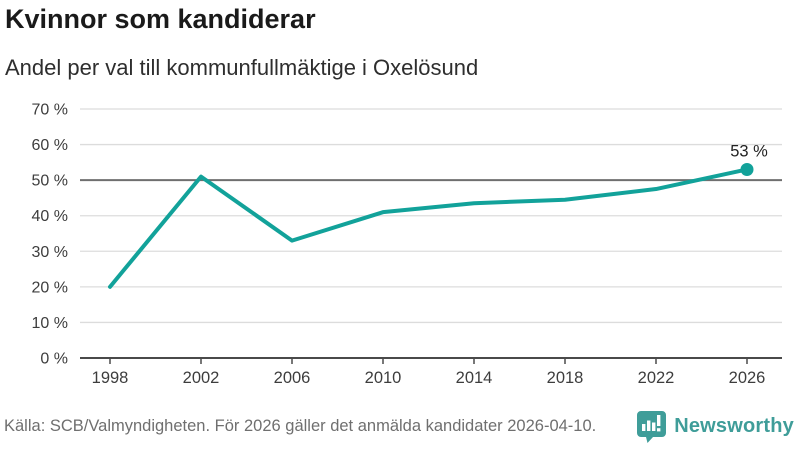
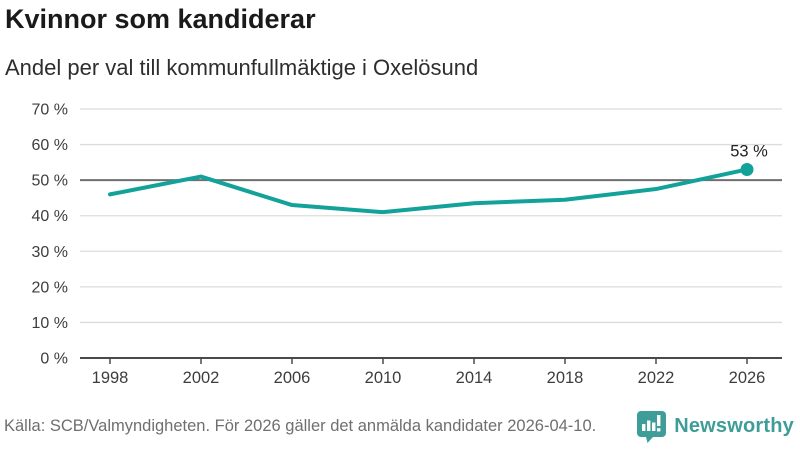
1998: 20% -> 46%
2006: 33% -> 43%
